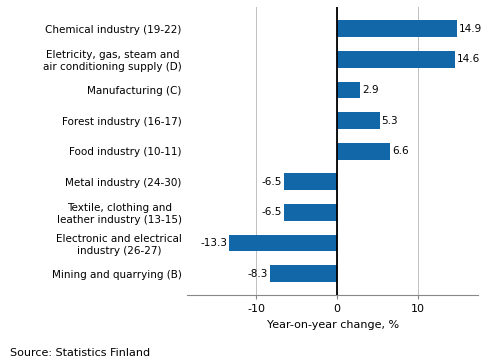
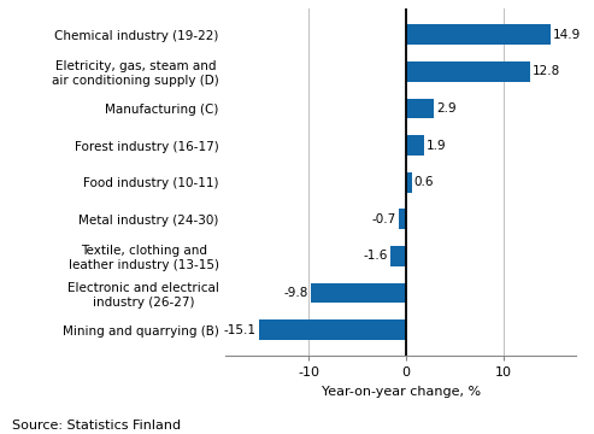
Eletricity, gas, steam and air conditioning supply (D): 14.6 -> 12.8
Forest industry (16-17): 5.3 -> 1.9
Food industry (10-11): 6.6 -> 0.6
Metal industry (24-30): -6.5 -> -0.7
Textile, clothing and leather industry (13-15): -6.5 -> -1.6
Electronic and electrical industry (26-27): -13.3 -> -9.8
Mining and quarrying (B): -8.3 -> -15.1
